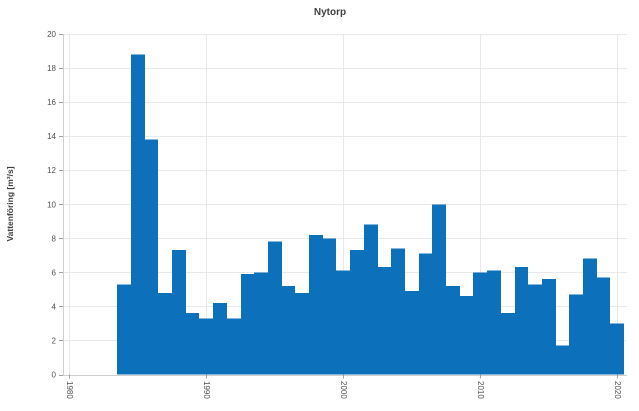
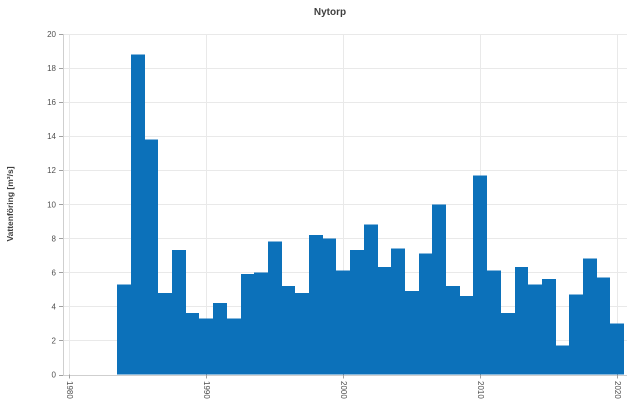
2010: 6.0 -> 11.7
